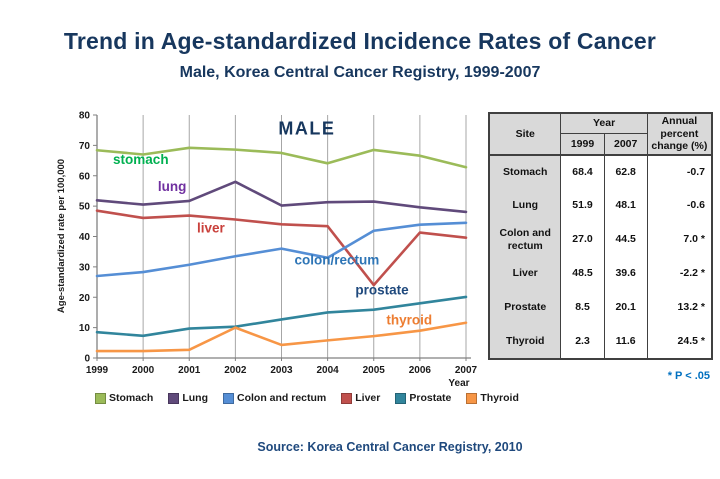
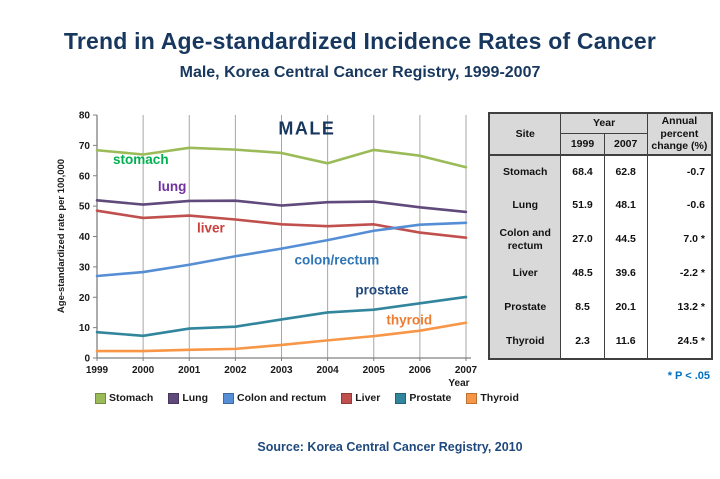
Lung/2002: 58 -> 52
Thyroid/2002: 10 -> 3
Colon and rectum/2004: 33 -> 39
Liver/2005: 24 -> 44
